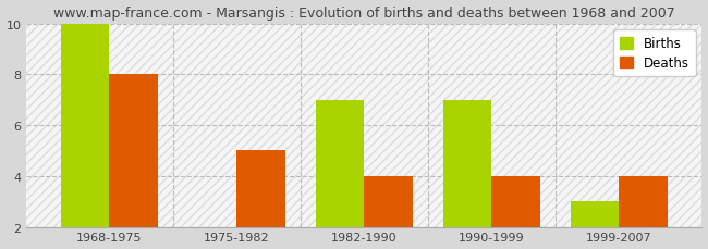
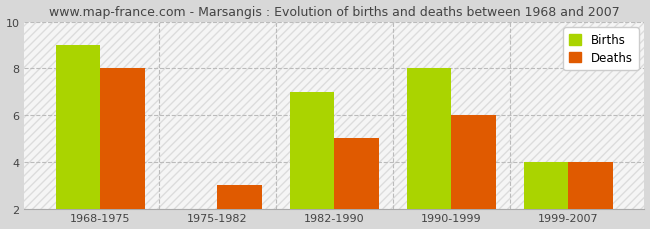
Births/1968-1975: 10 -> 9
Deaths/1975-1982: 5 -> 3
Deaths/1982-1990: 4 -> 5
Births/1990-1999: 7 -> 8
Deaths/1990-1999: 4 -> 6
Births/1999-2007: 3 -> 4
